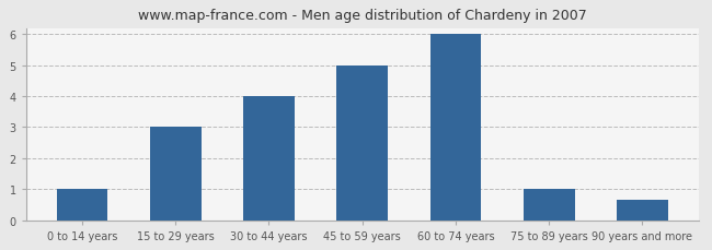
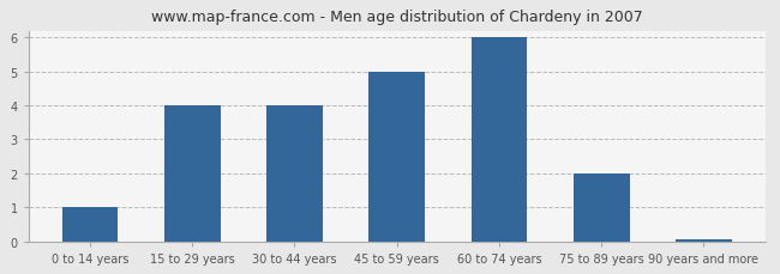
15 to 29 years: 3.00 -> 4.00
75 to 89 years: 1.00 -> 2.00
90 years and more: 0.65 -> 0.05
